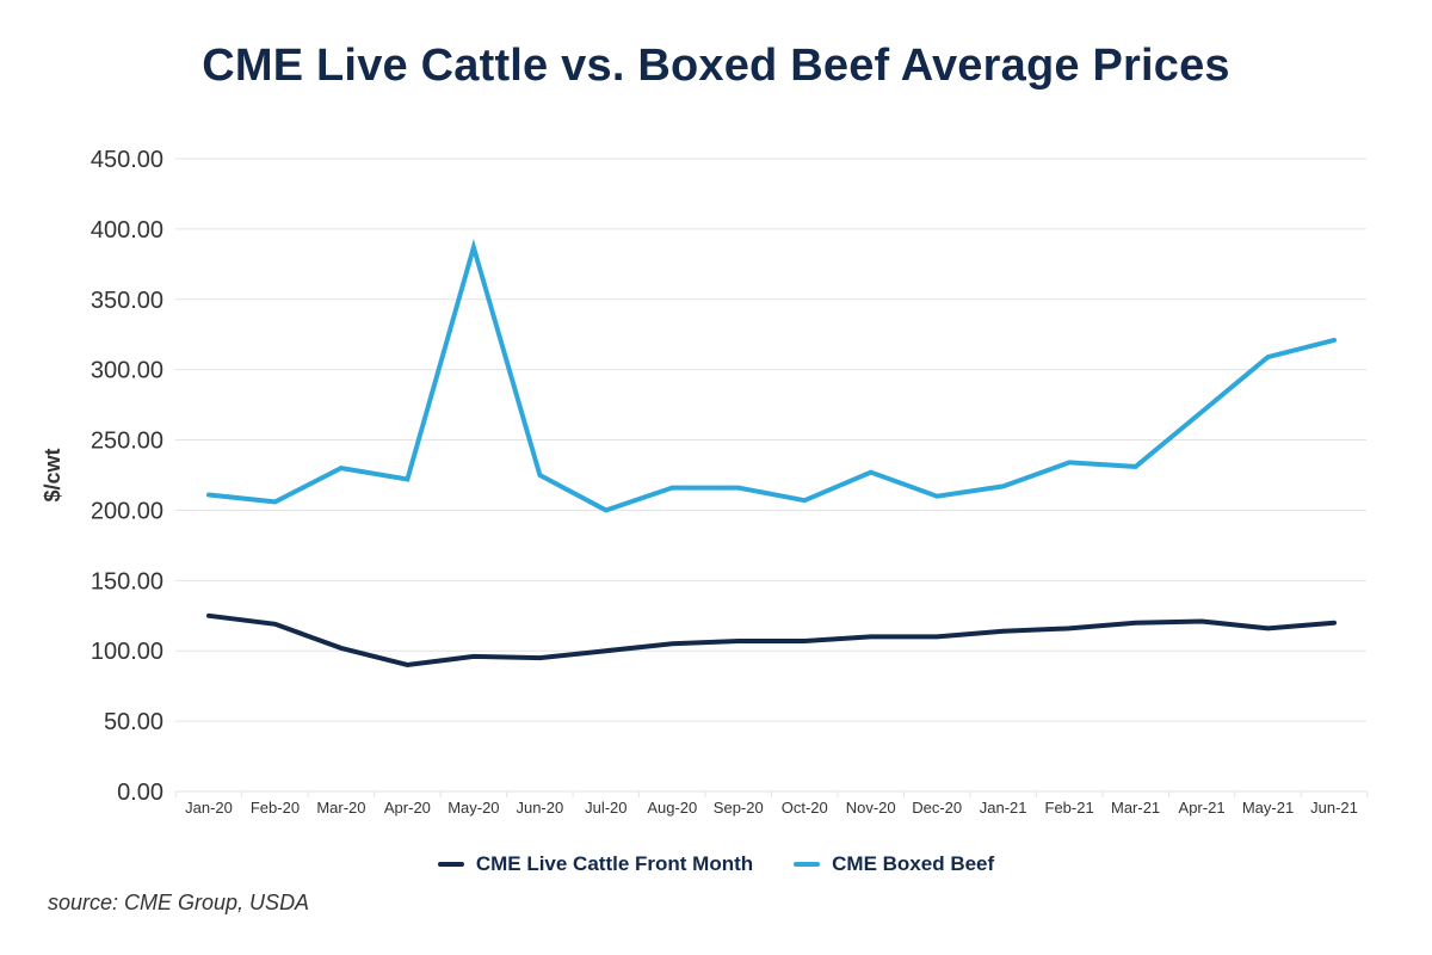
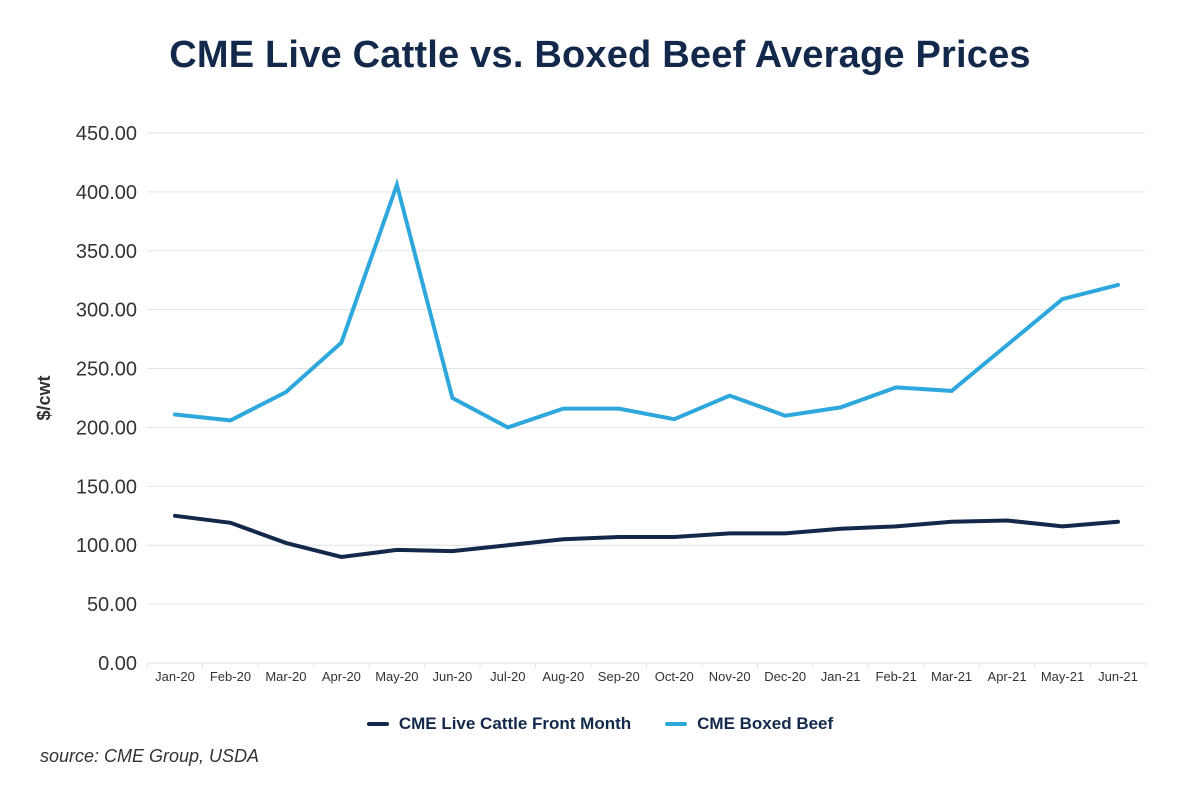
CME Boxed Beef/Apr-20: 222 -> 272
CME Boxed Beef/May-20: 387 -> 406
